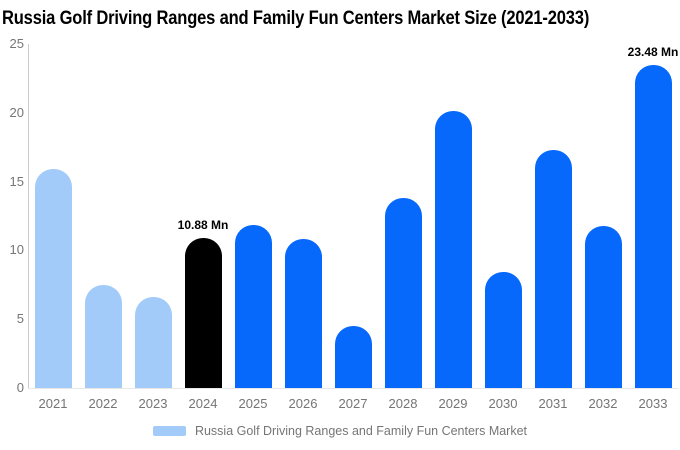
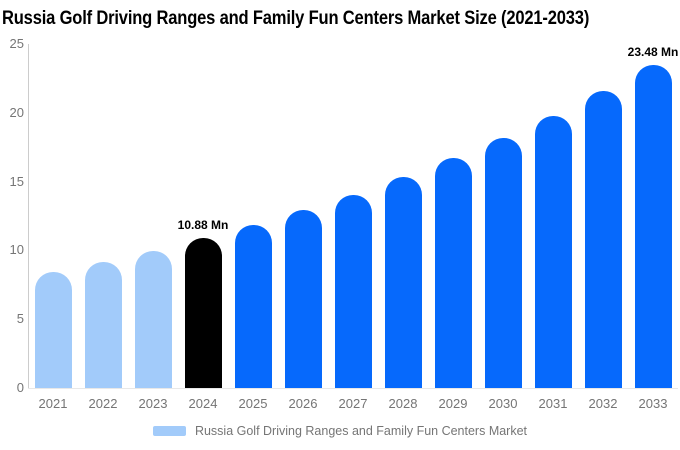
2021: 15.9 -> 8.4
2022: 7.5 -> 9.2
2023: 6.6 -> 10.0
2026: 10.8 -> 12.9
2027: 4.5 -> 14.1
2028: 13.8 -> 15.3
2029: 20.1 -> 16.7
2030: 8.4 -> 18.2
2031: 17.3 -> 19.8
2032: 11.8 -> 21.6
